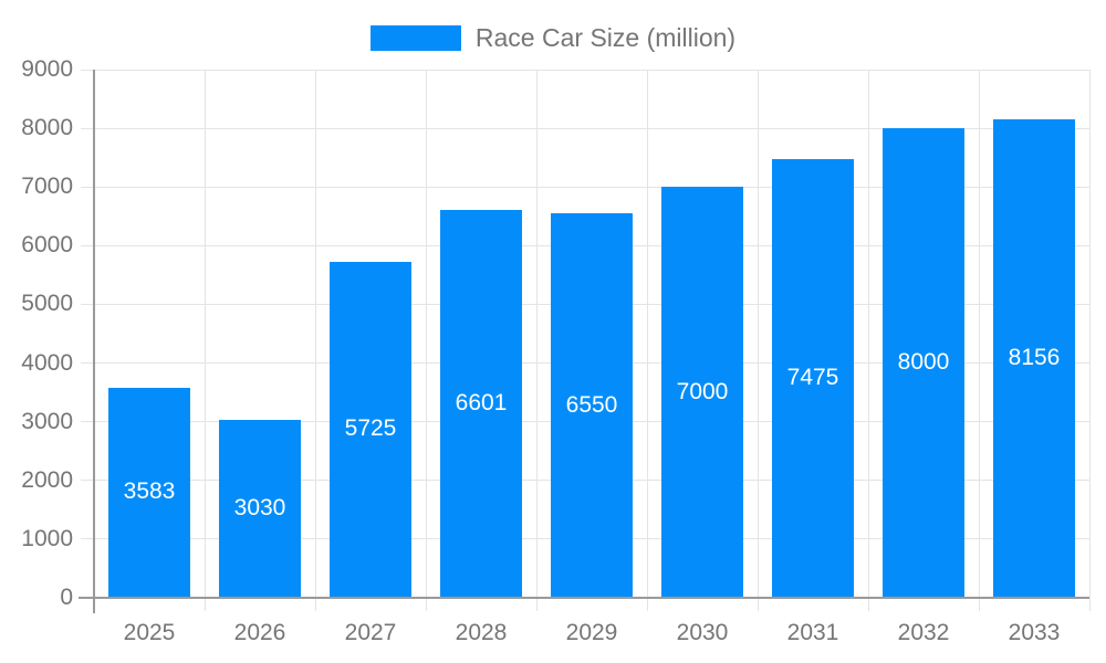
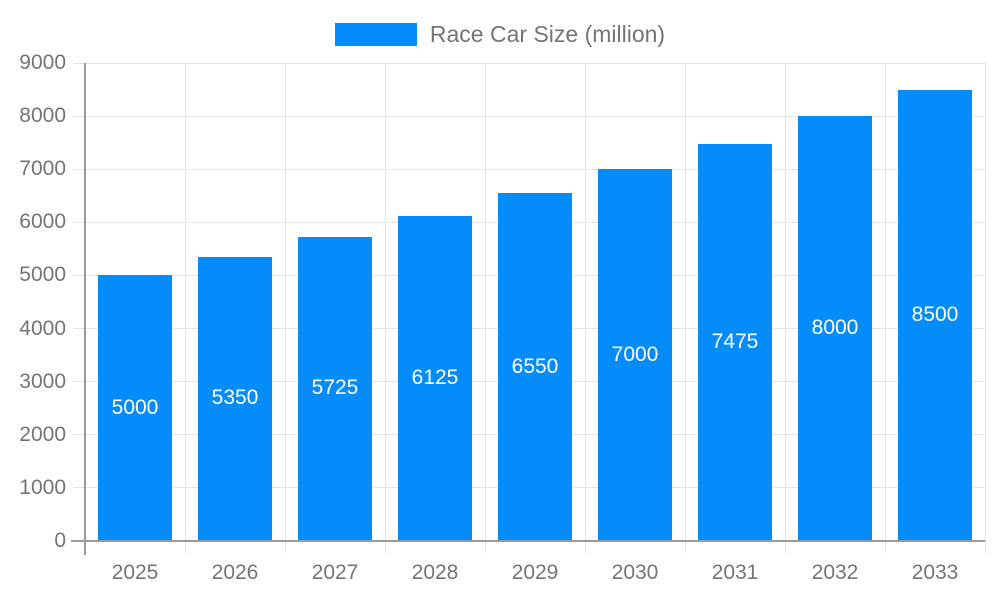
2025: 3583 -> 5000
2026: 3030 -> 5350
2028: 6601 -> 6125
2033: 8156 -> 8500
